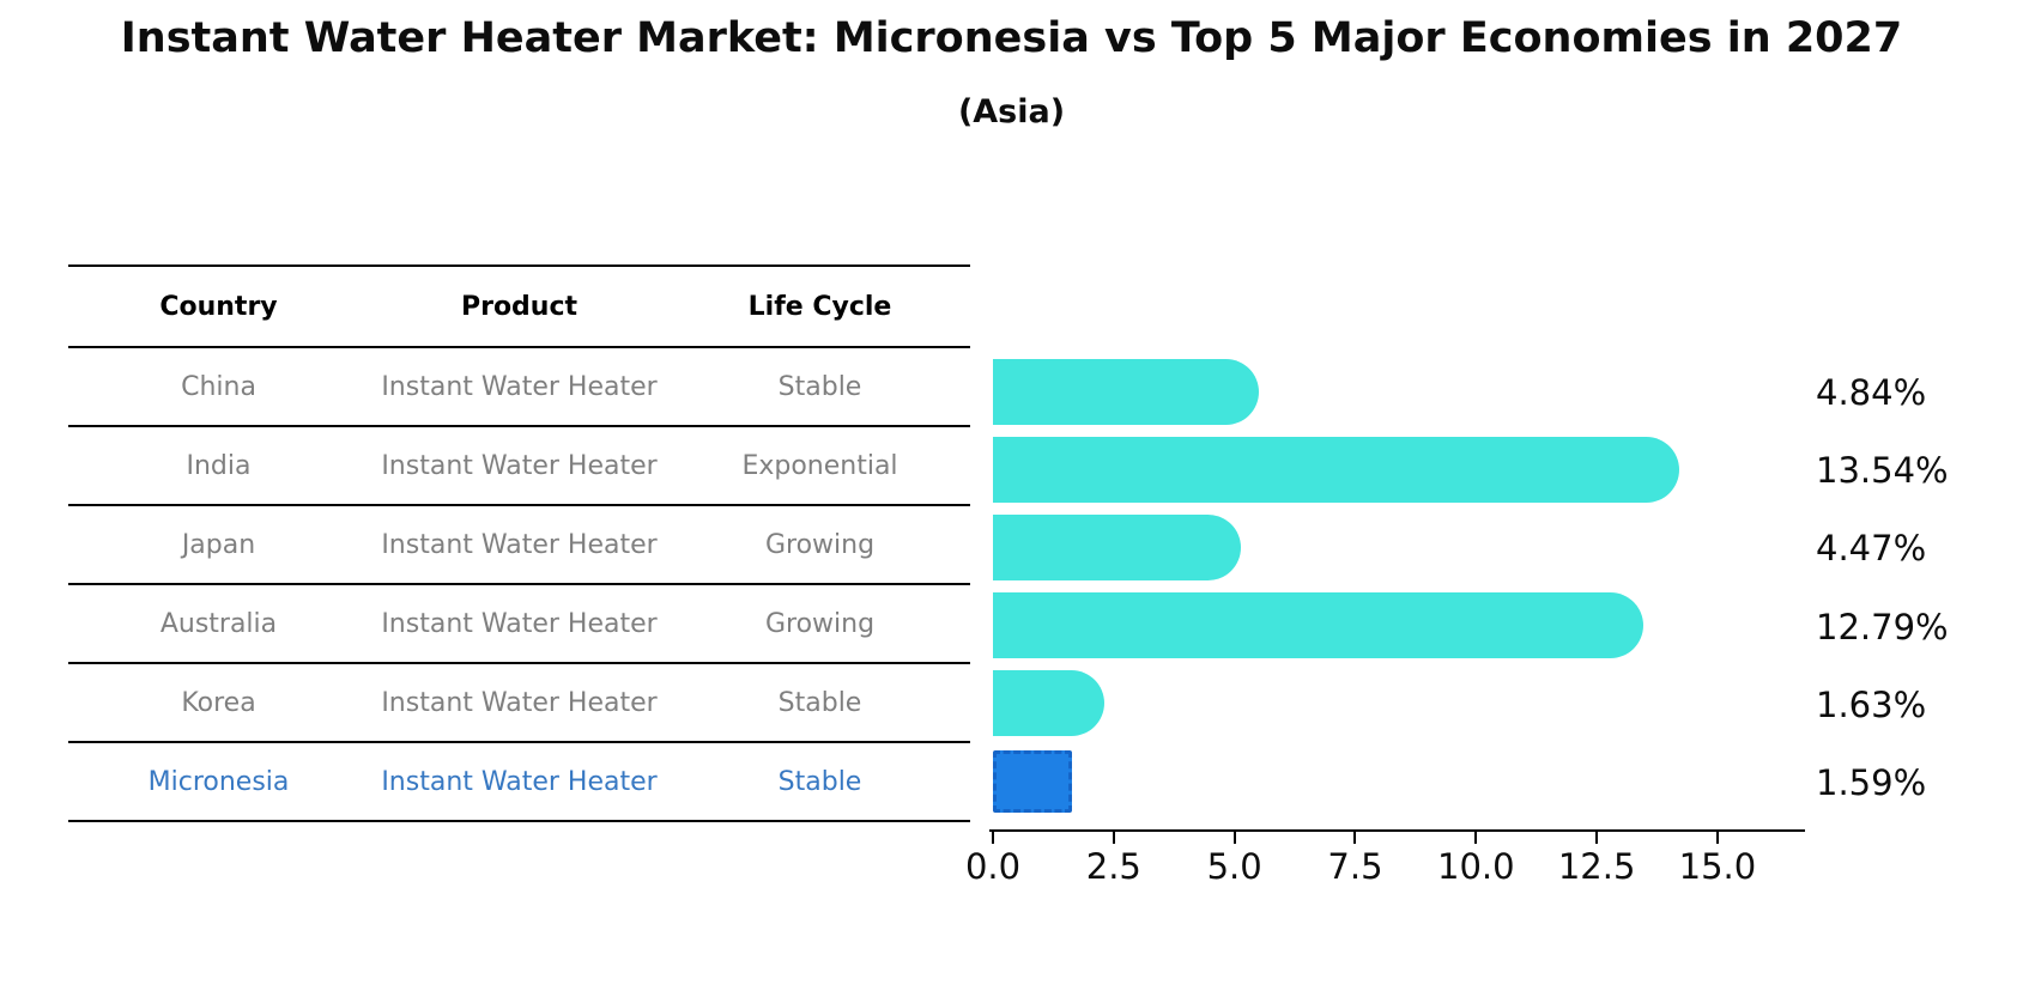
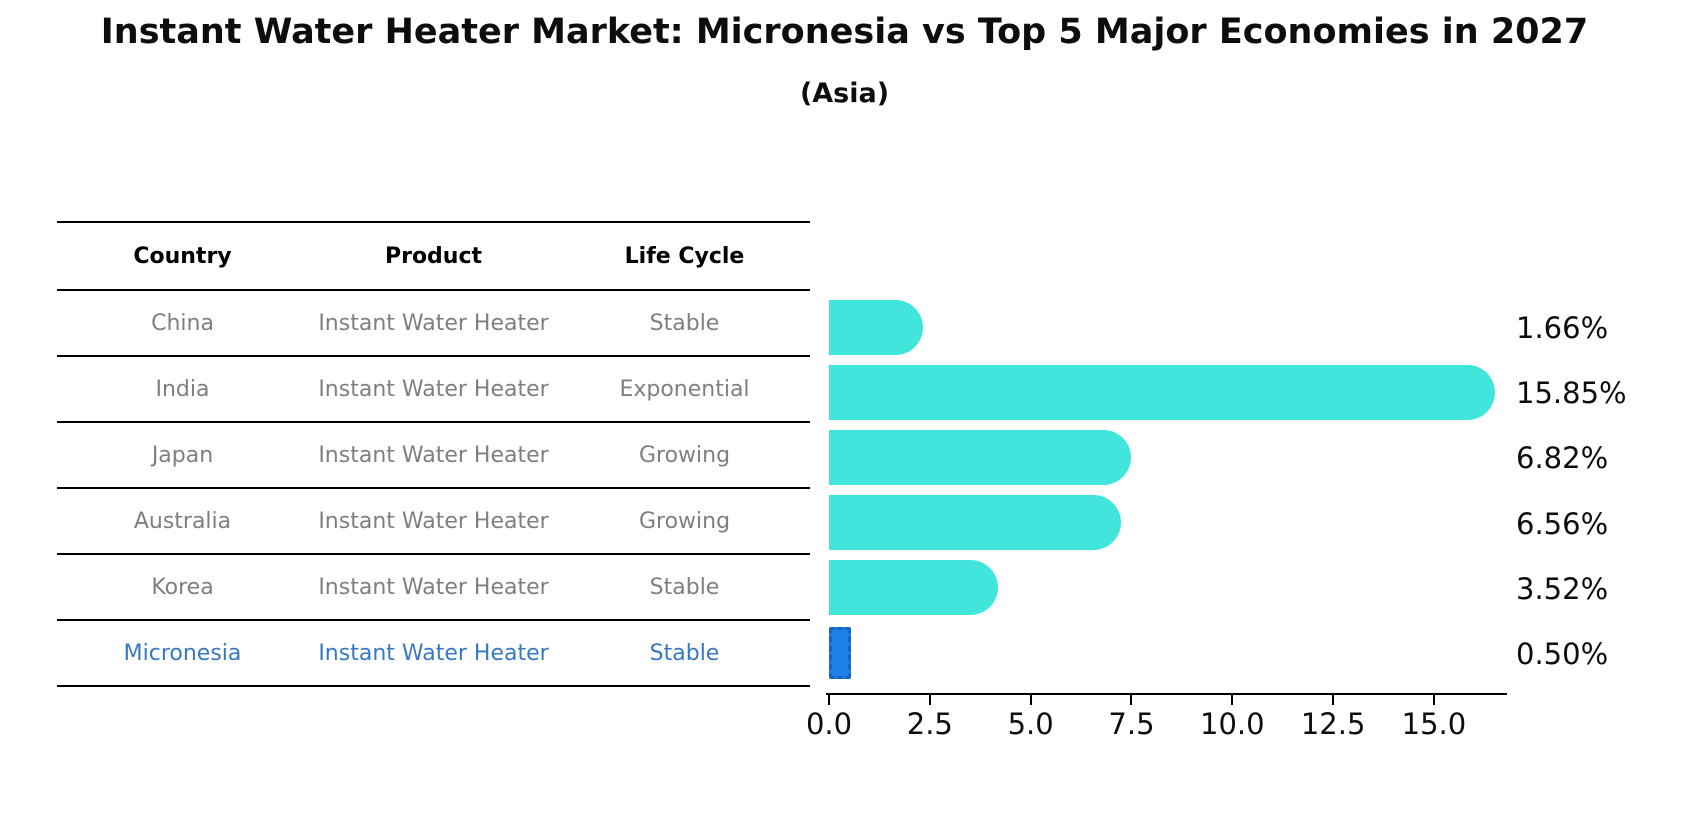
China: 4.84% -> 1.66%
India: 13.54% -> 15.85%
Japan: 4.47% -> 6.82%
Australia: 12.79% -> 6.56%
Korea: 1.63% -> 3.52%
Micronesia: 1.59% -> 0.50%
